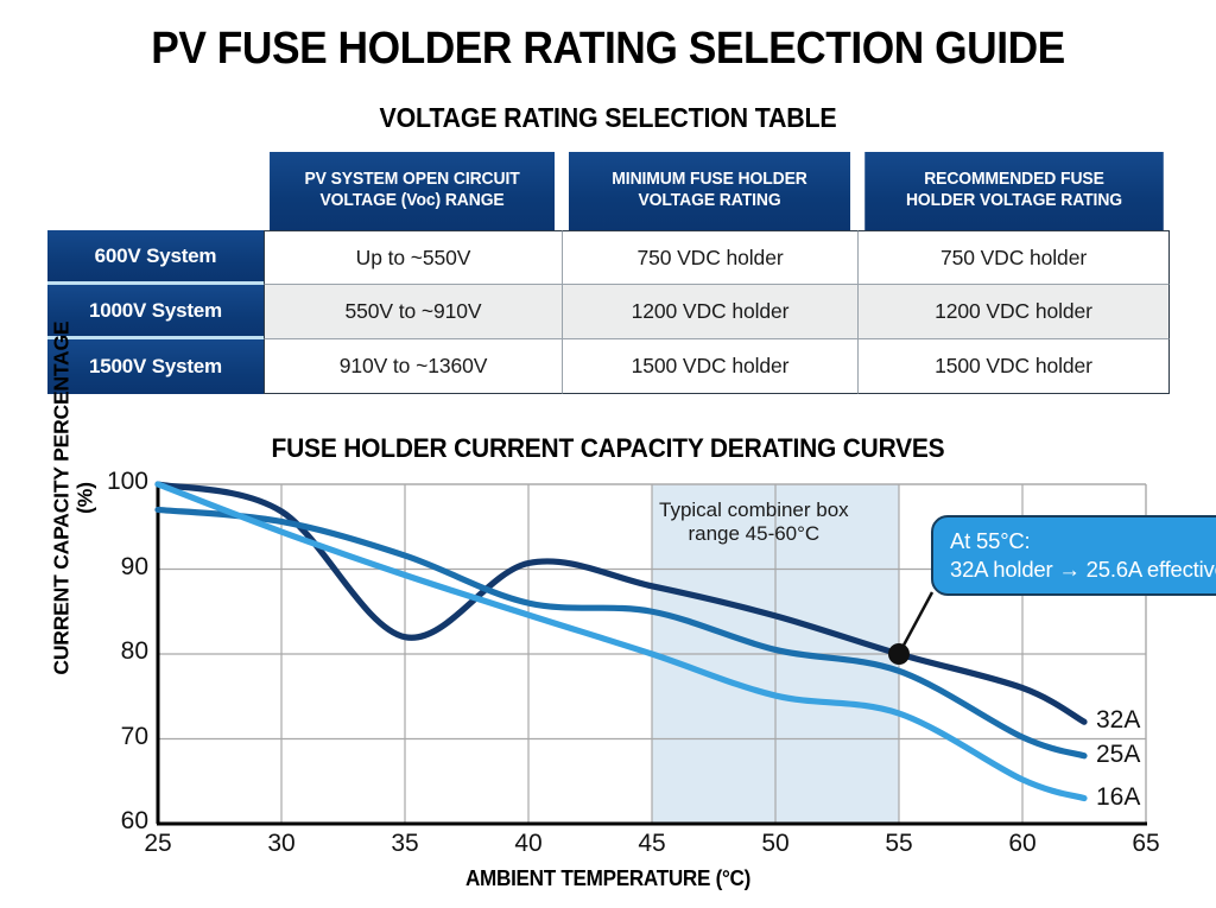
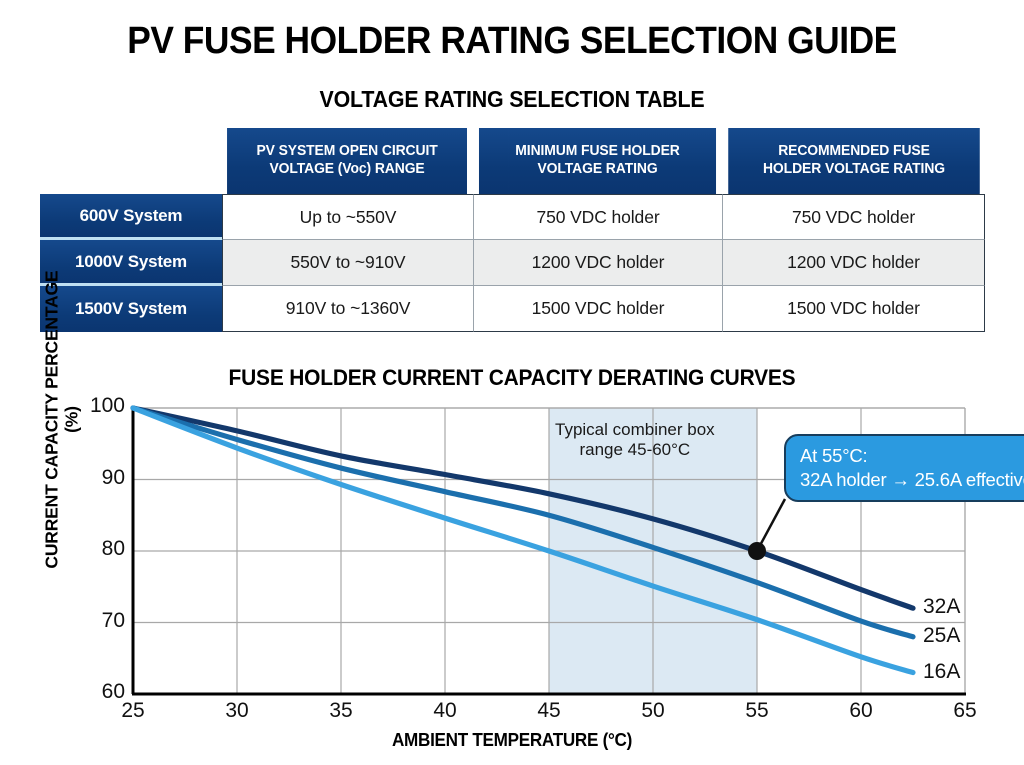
25A/25: 97 -> 100
32A/35: 82 -> 93
25A/40: 86 -> 88
25A/55: 78 -> 76
16A/55: 73 -> 70
32A/60: 76 -> 75
